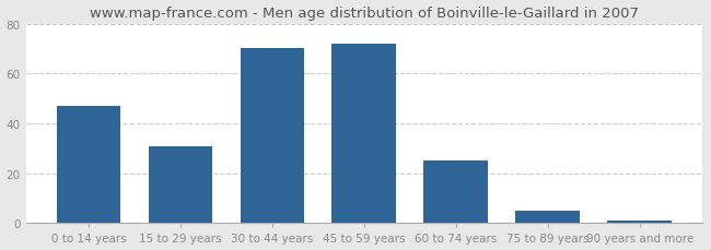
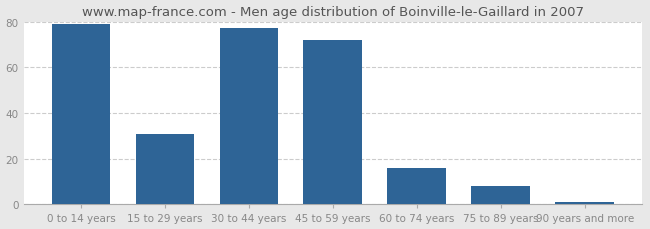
0 to 14 years: 47 -> 79
30 to 44 years: 70 -> 77
60 to 74 years: 25 -> 16
75 to 89 years: 5 -> 8
